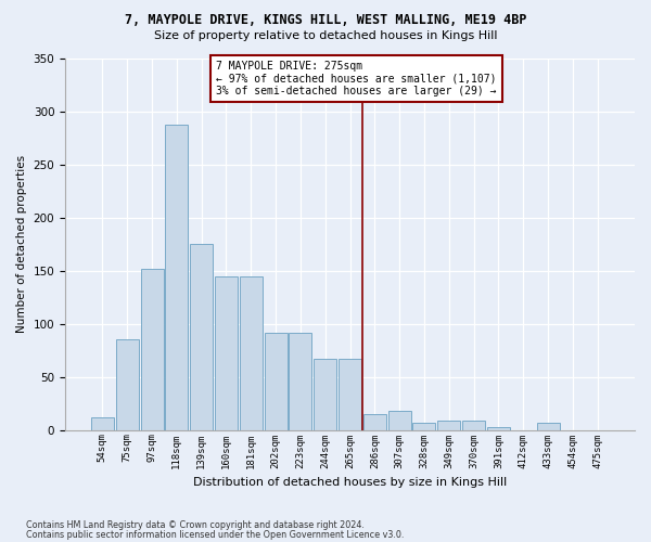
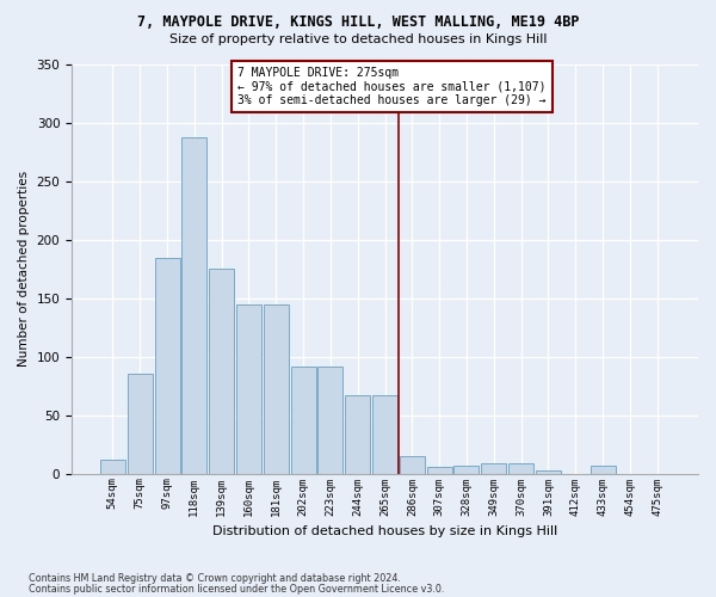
97sqm: 152 -> 185
307sqm: 18 -> 6
